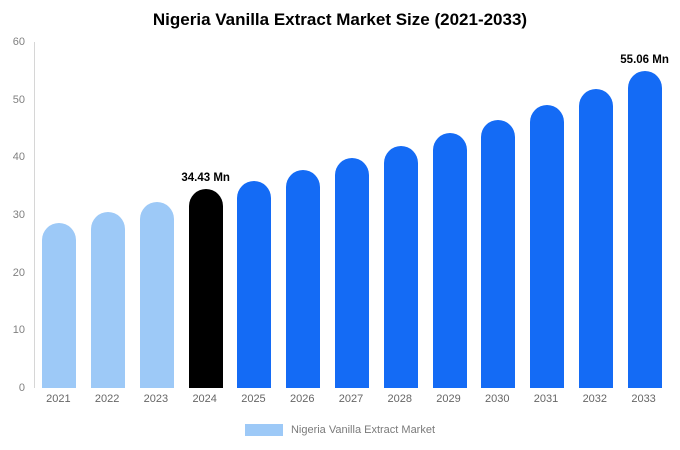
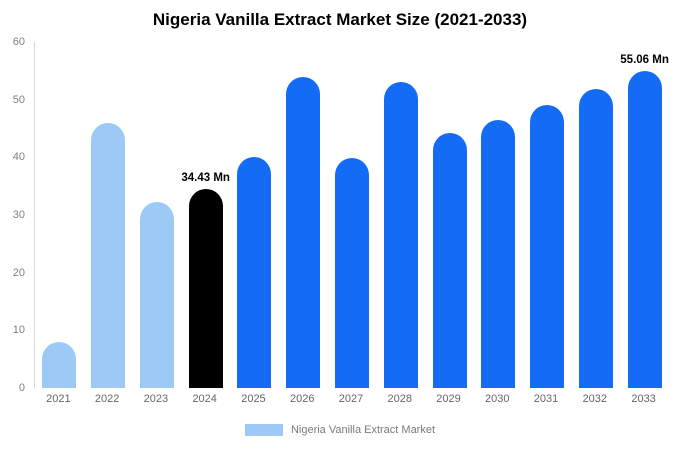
2021: 29 -> 8
2022: 30 -> 46
2025: 36 -> 40
2026: 38 -> 54
2028: 42 -> 53
